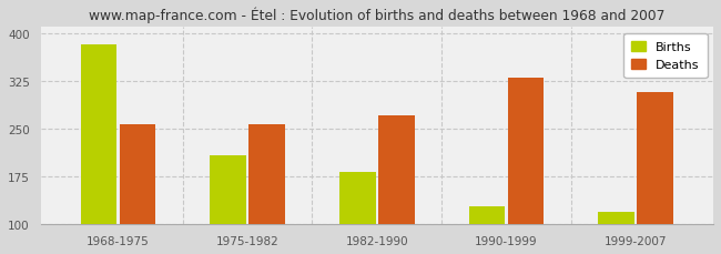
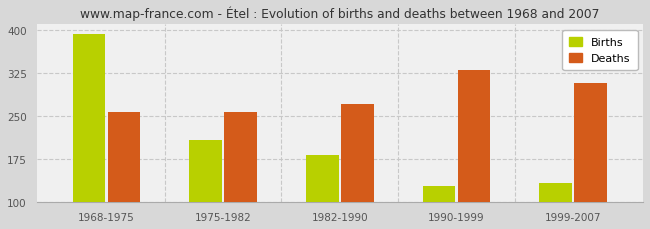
Births/1968-1975: 383 -> 394
Births/1999-2007: 120 -> 134
